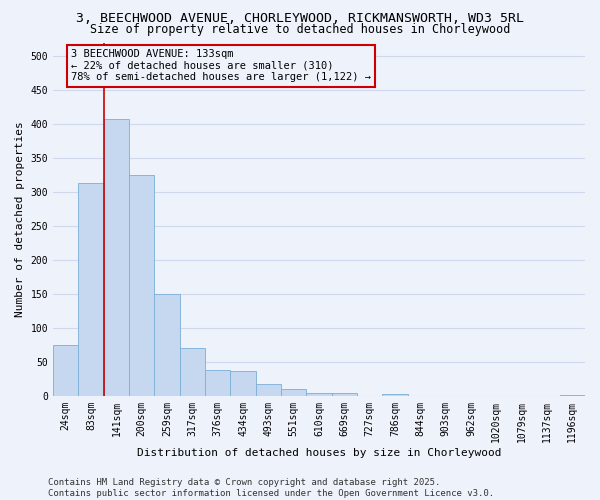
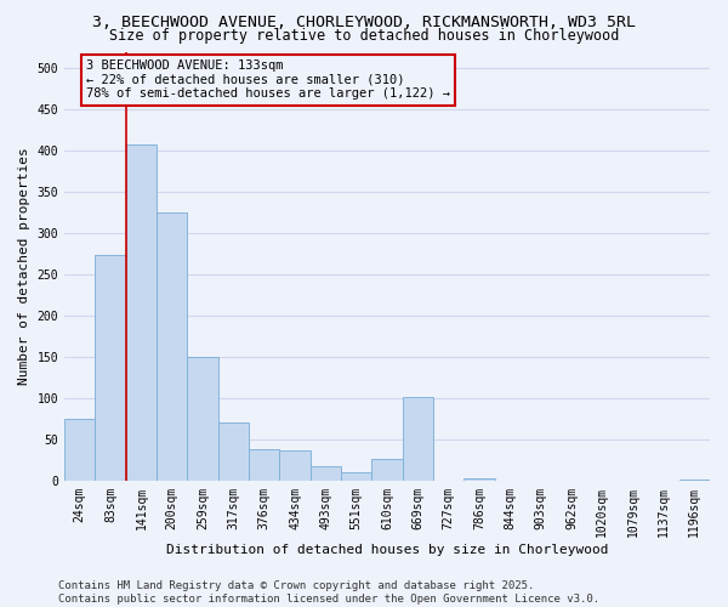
83sqm: 313 -> 274
610sqm: 5 -> 26
669sqm: 5 -> 102
